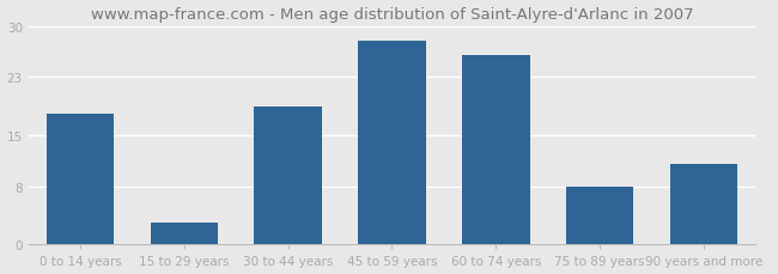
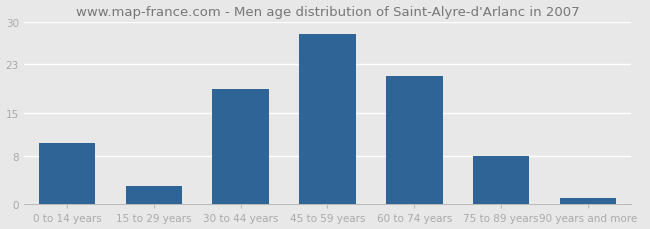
0 to 14 years: 18 -> 10
60 to 74 years: 26 -> 21
90 years and more: 11 -> 1
